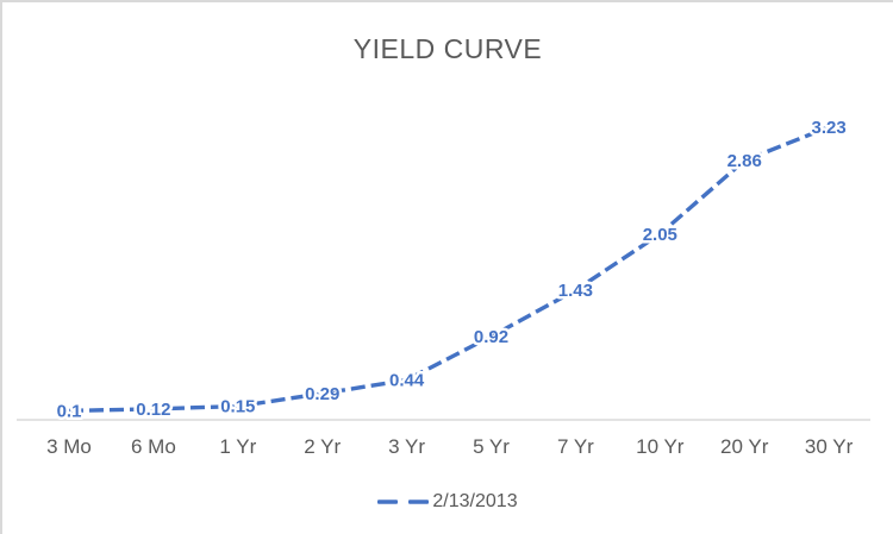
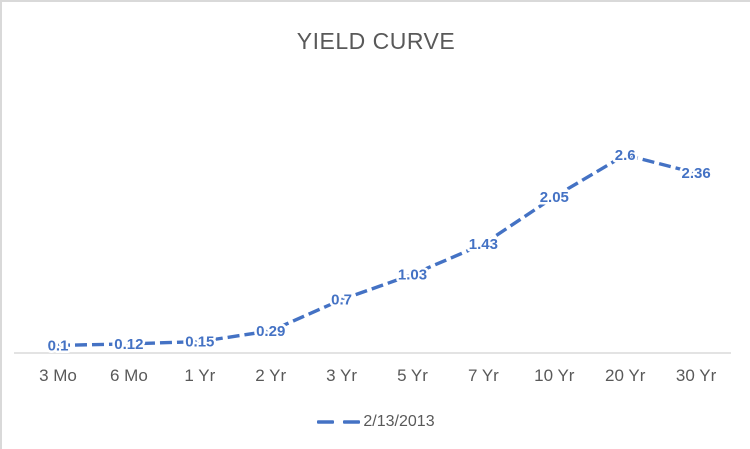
3 Yr: 0.44 -> 0.7
5 Yr: 0.92 -> 1.03
20 Yr: 2.86 -> 2.6
30 Yr: 3.23 -> 2.36
